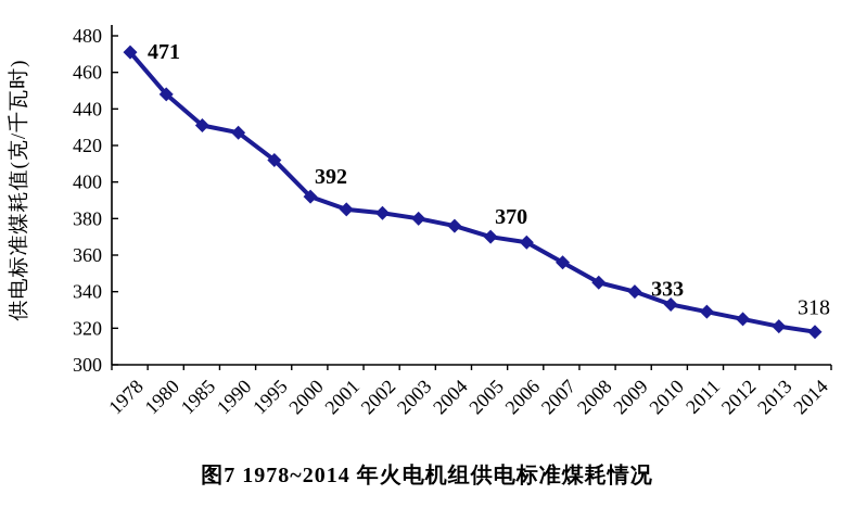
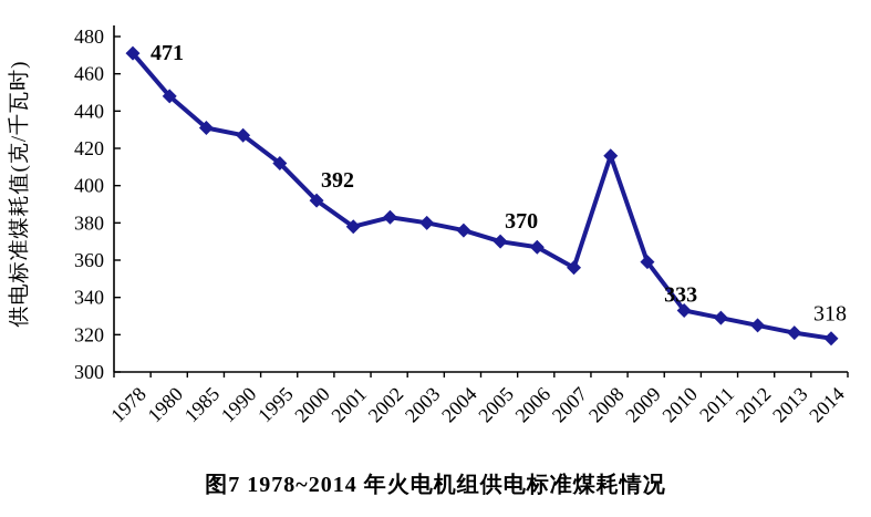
2001: 385 -> 378
2008: 345 -> 416
2009: 340 -> 359
